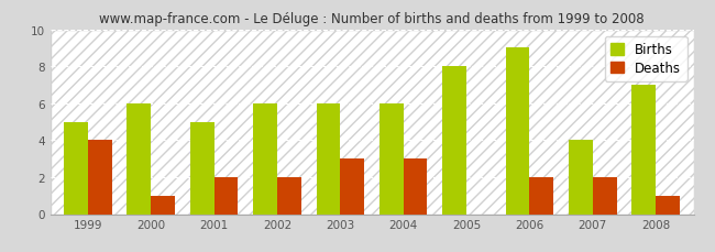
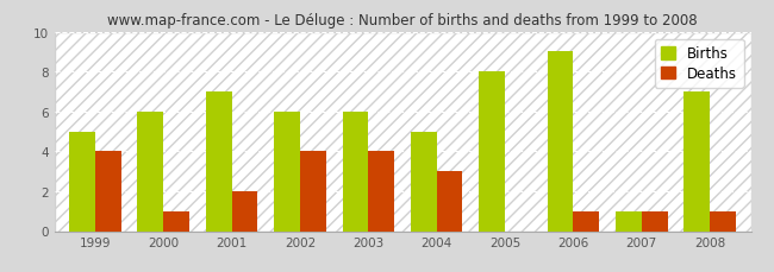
Births/2001: 5 -> 7
Deaths/2002: 2 -> 4
Deaths/2003: 3 -> 4
Births/2004: 6 -> 5
Deaths/2006: 2 -> 1
Births/2007: 4 -> 1
Deaths/2007: 2 -> 1
